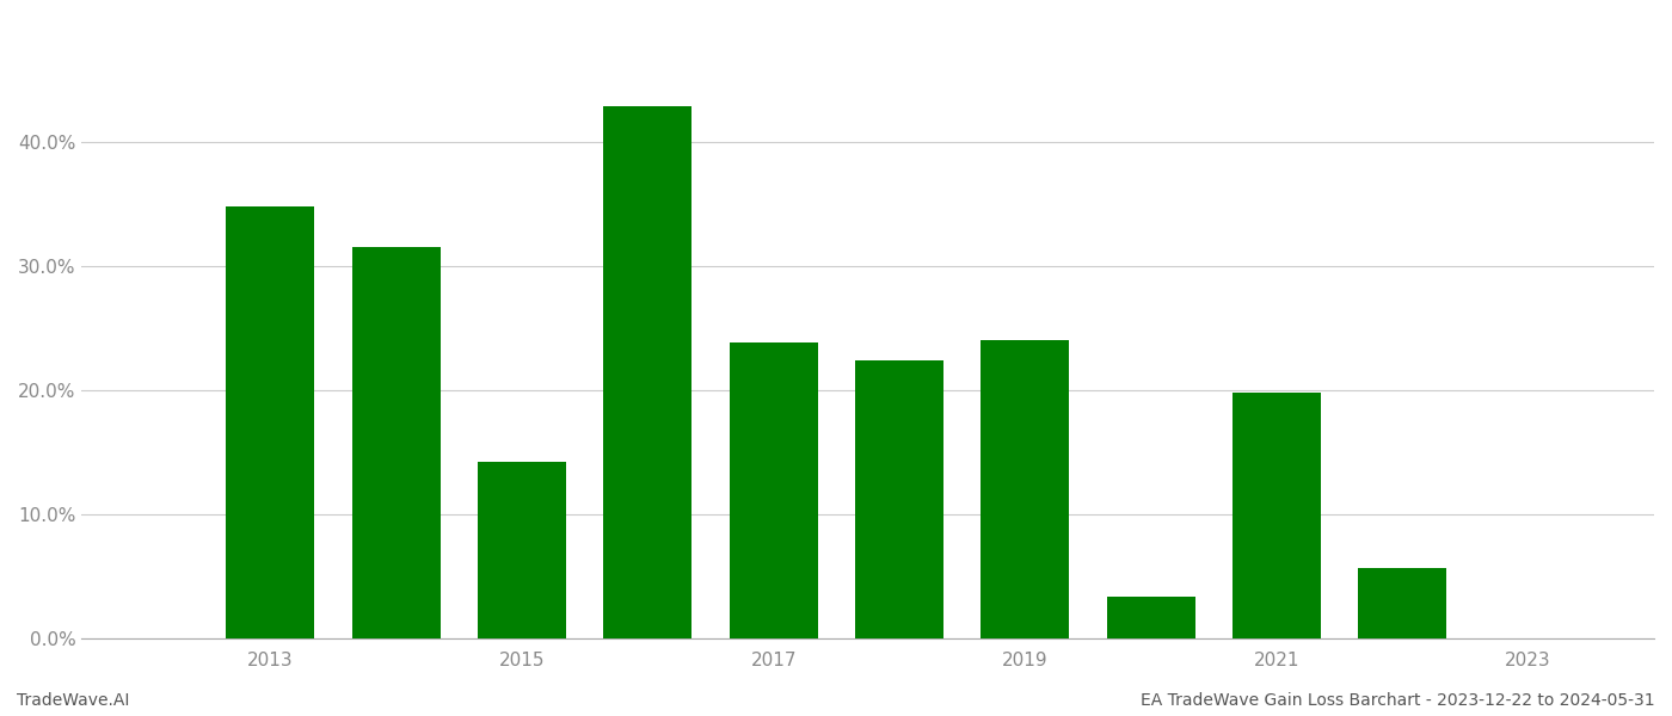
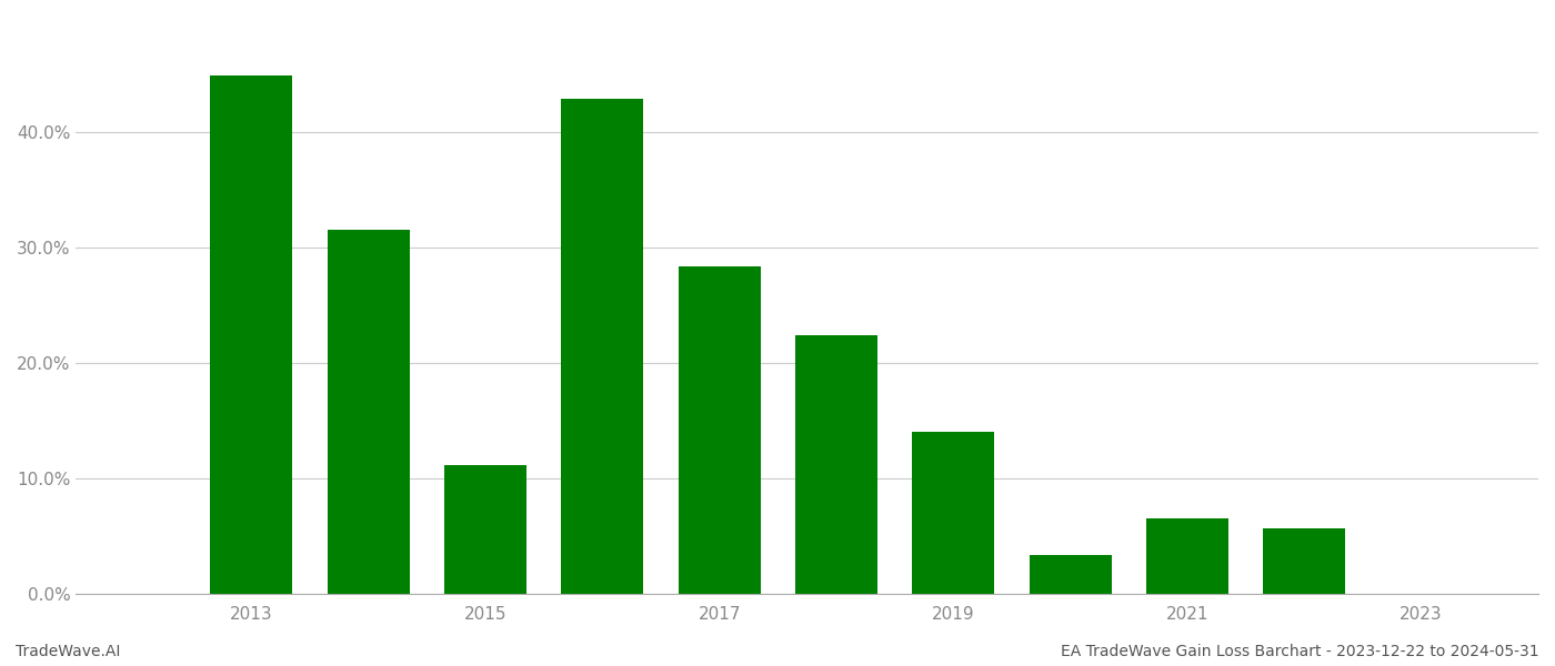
2013: 34.8% -> 44.9%
2015: 14.2% -> 11.1%
2017: 23.8% -> 28.4%
2019: 24.0% -> 14.0%
2021: 19.8% -> 6.5%
